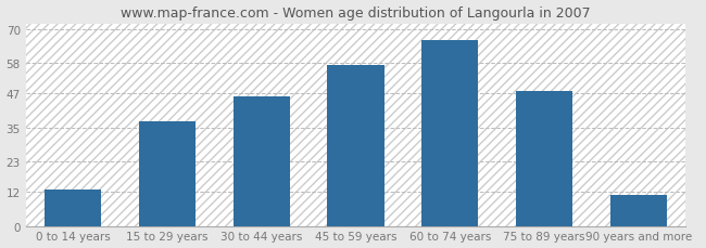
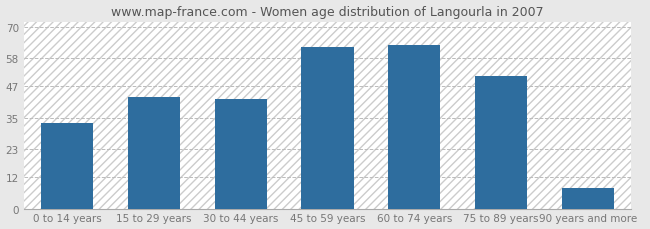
0 to 14 years: 13 -> 33
15 to 29 years: 37 -> 43
30 to 44 years: 46 -> 42
45 to 59 years: 57 -> 62
60 to 74 years: 66 -> 63
75 to 89 years: 48 -> 51
90 years and more: 11 -> 8
